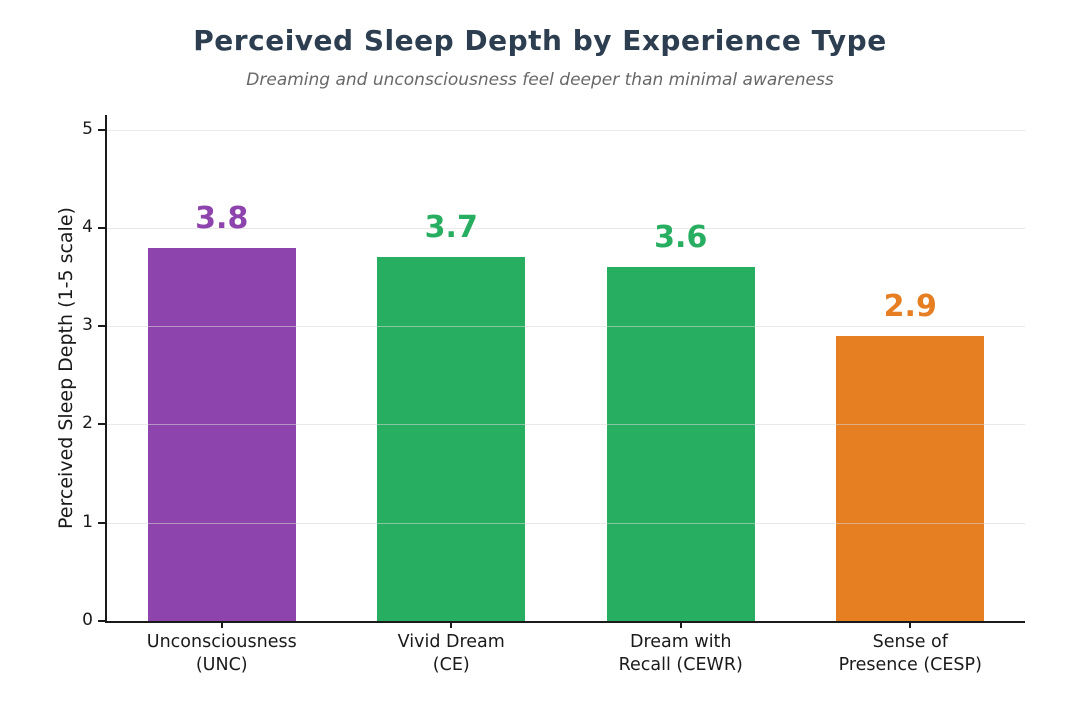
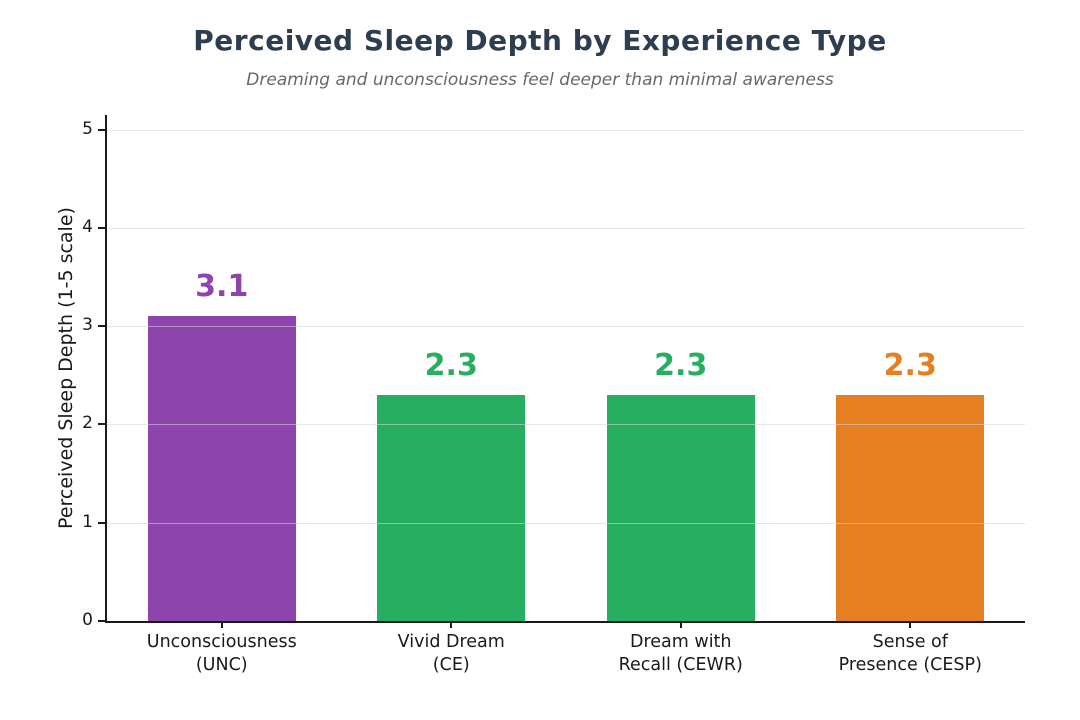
Unconsciousness (UNC): 3.8 -> 3.1
Vivid Dream (CE): 3.7 -> 2.3
Dream with Recall (CEWR): 3.6 -> 2.3
Sense of Presence (CESP): 2.9 -> 2.3
